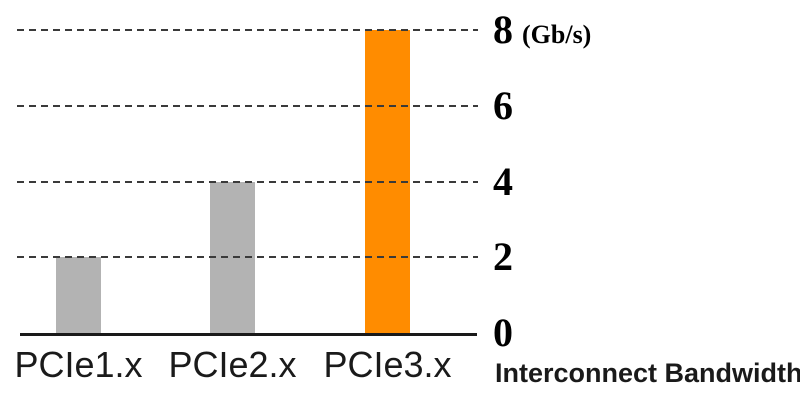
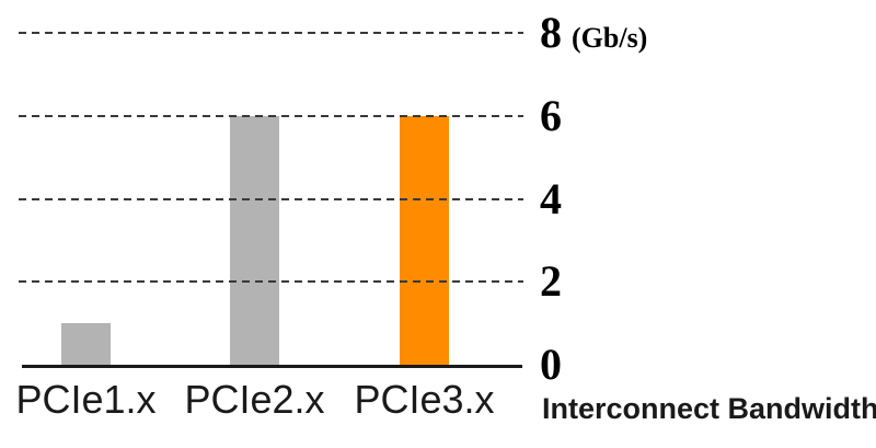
PCIe1.x: 2 -> 1
PCIe2.x: 4 -> 6
PCIe3.x: 8 -> 6
